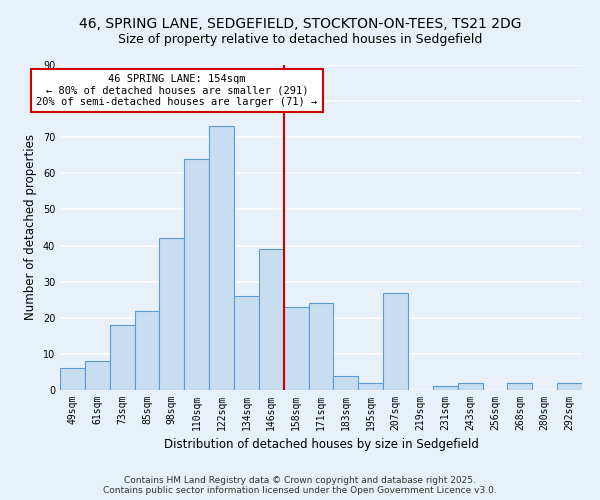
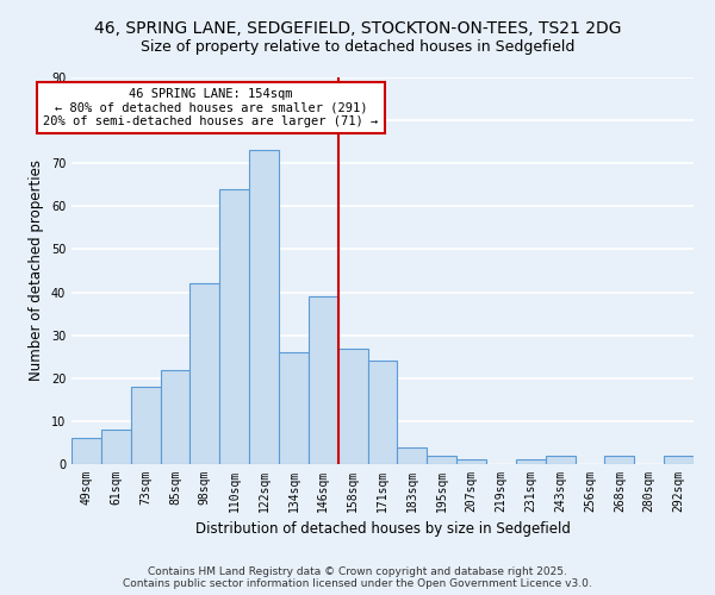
158sqm: 23 -> 27
207sqm: 27 -> 1
